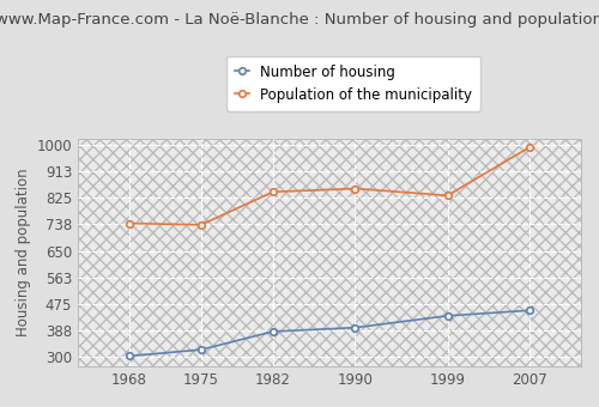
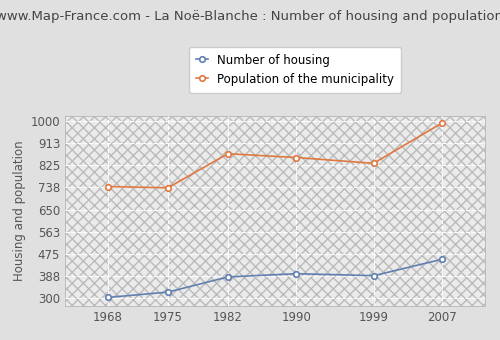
Population of the municipality/1982: 845 -> 871
Number of housing/1999: 435 -> 388
